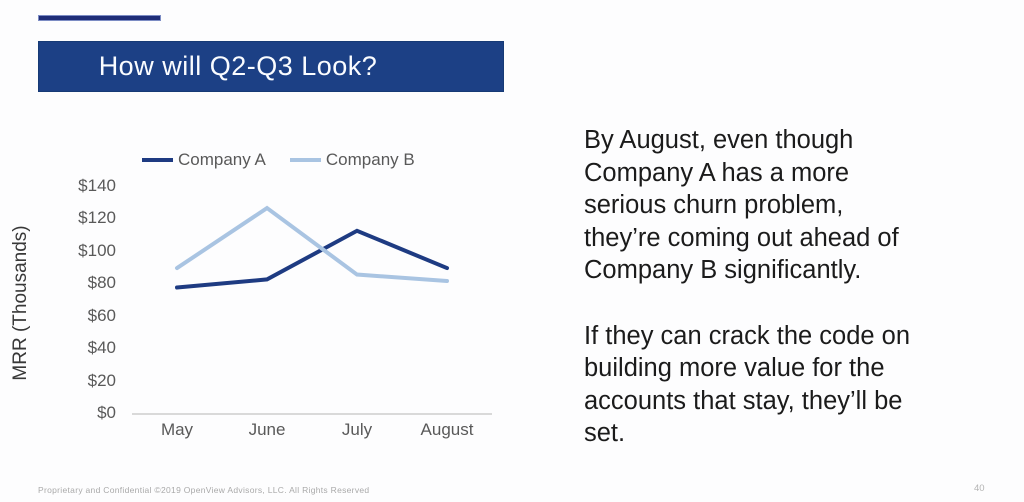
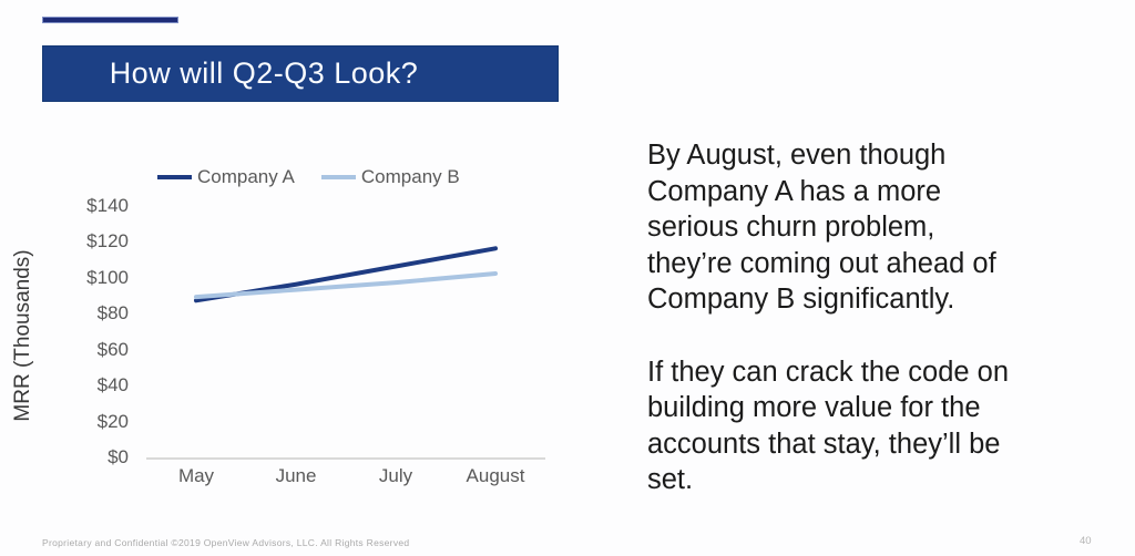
Company A/May: $78 -> $88
Company A/June: $83 -> $97
Company B/June: $127 -> $94
Company A/July: $113 -> $107
Company B/July: $86 -> $98
Company A/August: $90 -> $117
Company B/August: $82 -> $103
